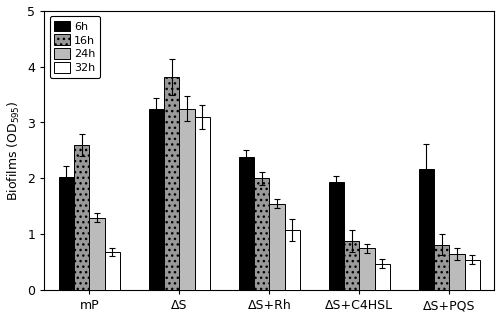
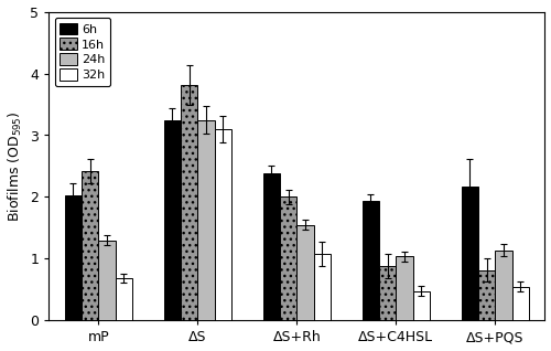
16h/mP: 2.60 -> 2.42
24h/ΔS+C4HSL: 0.75 -> 1.04
24h/ΔS+PQS: 0.65 -> 1.14
